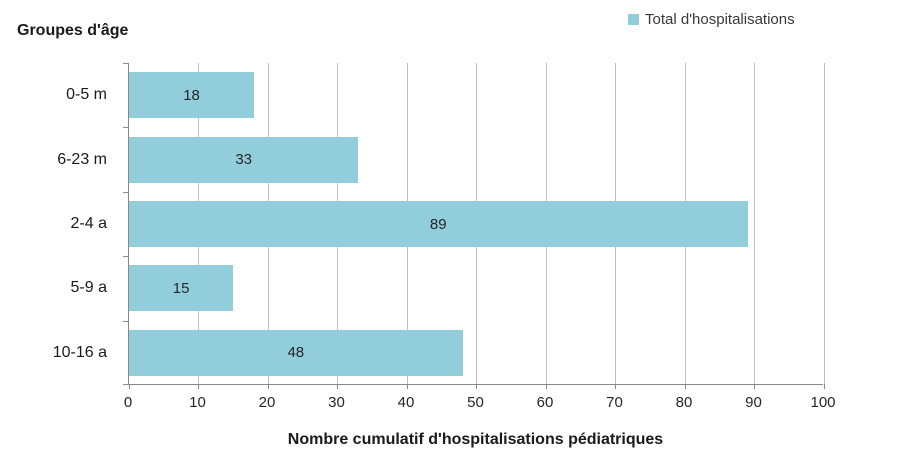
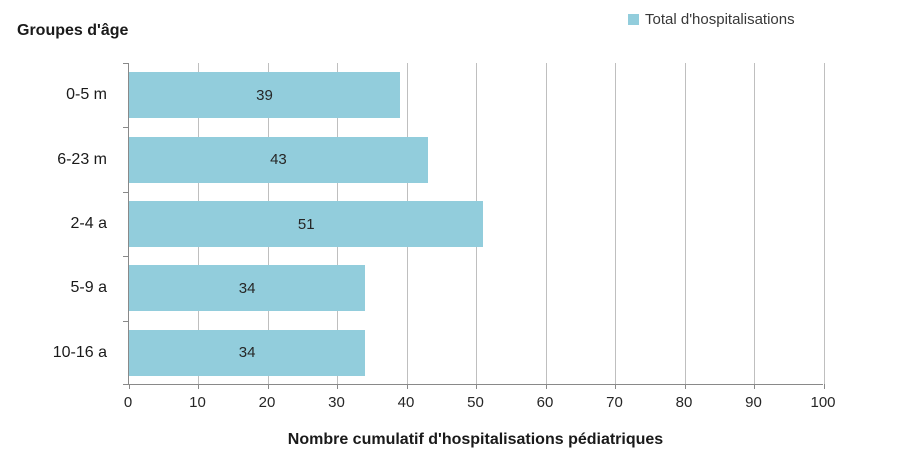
0-5 m: 18 -> 39
6-23 m: 33 -> 43
2-4 a: 89 -> 51
5-9 a: 15 -> 34
10-16 a: 48 -> 34
